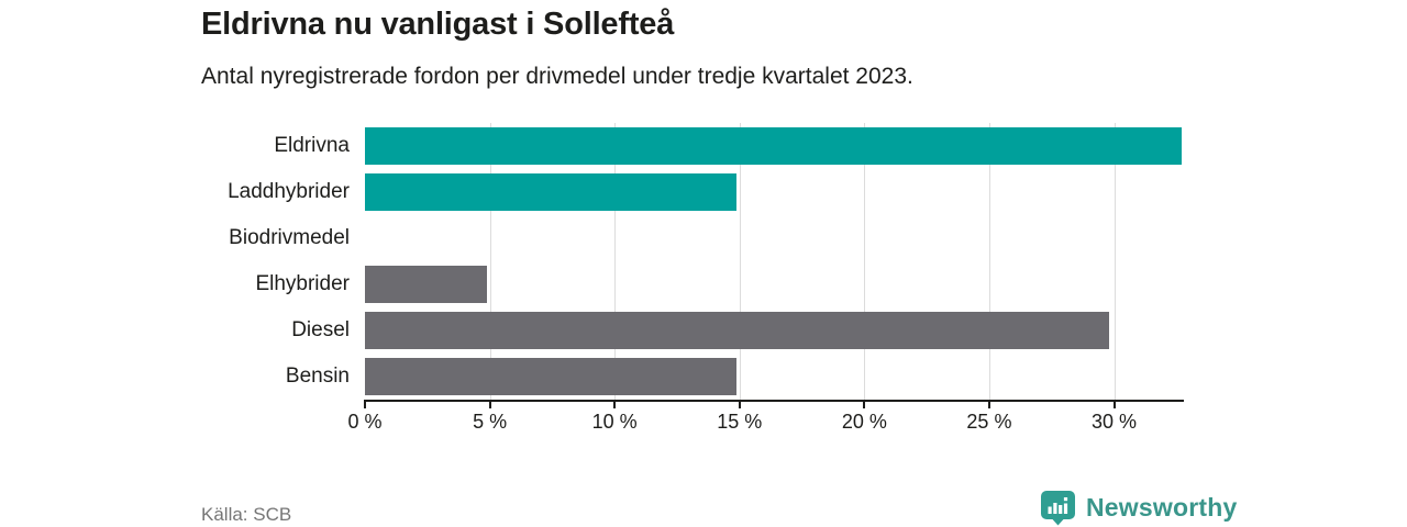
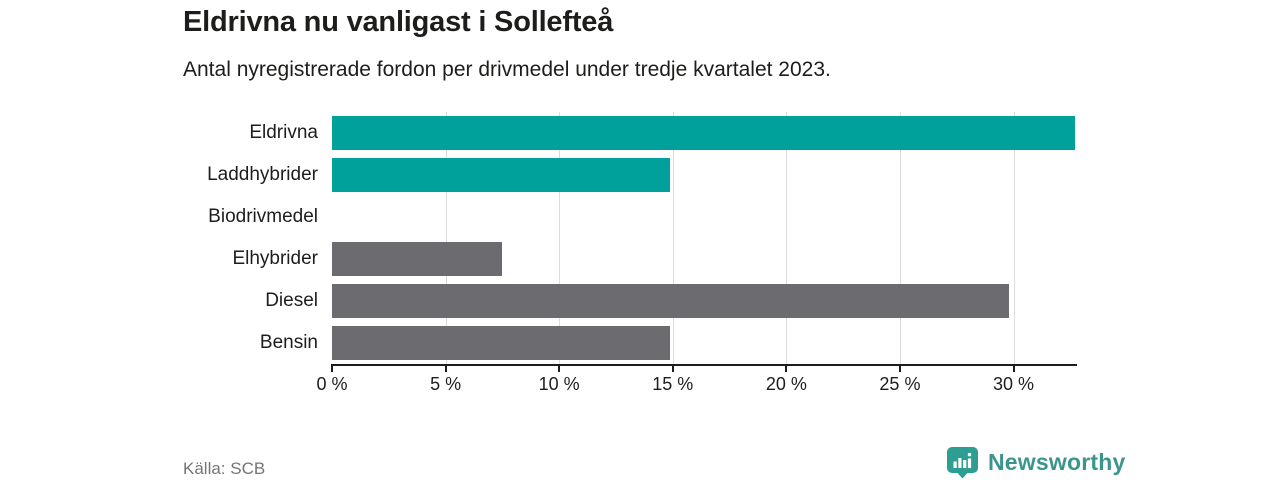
Elhybrider: 4.9% -> 7.5%
